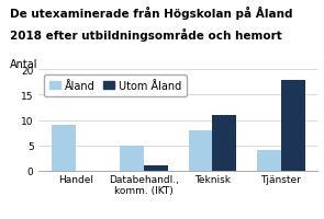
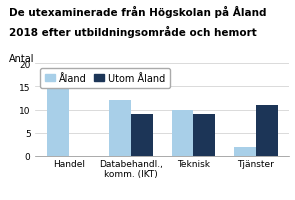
Åland/Handel: 9 -> 15
Åland/Databehandl., komm. (IKT): 5 -> 12
Utom Åland/Databehandl., komm. (IKT): 1 -> 9
Åland/Teknisk: 8 -> 10
Utom Åland/Teknisk: 11 -> 9
Åland/Tjänster: 4 -> 2
Utom Åland/Tjänster: 18 -> 11
